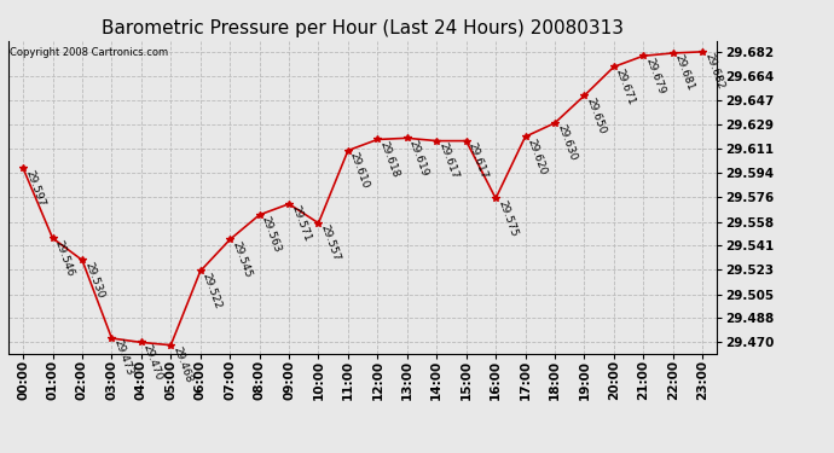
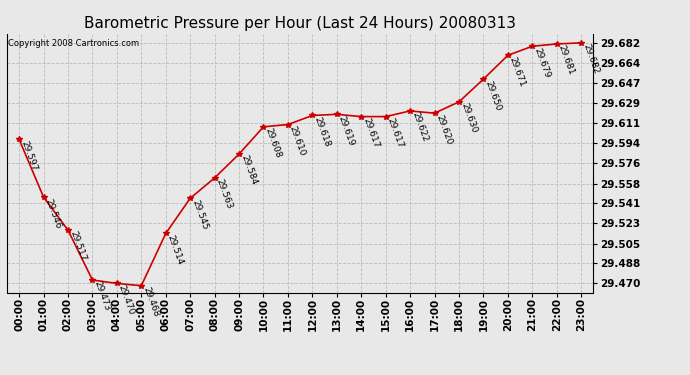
02:00: 29.530 -> 29.517
06:00: 29.522 -> 29.514
09:00: 29.571 -> 29.584
10:00: 29.557 -> 29.608
16:00: 29.575 -> 29.622
